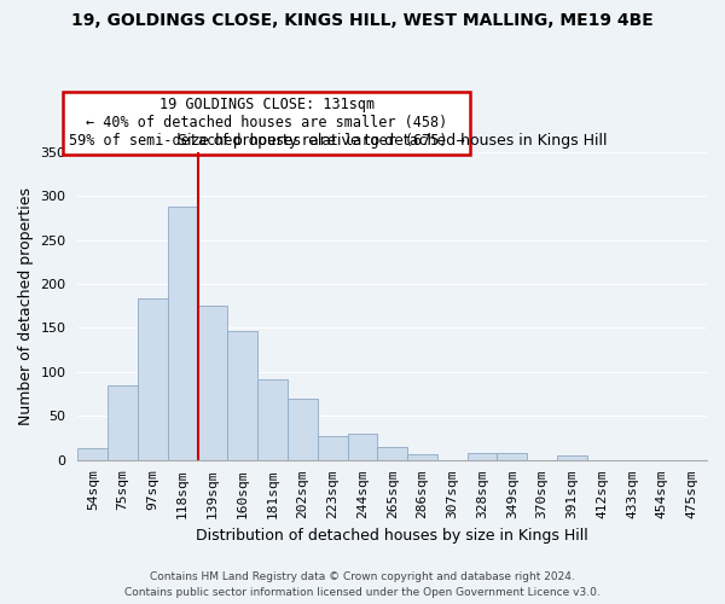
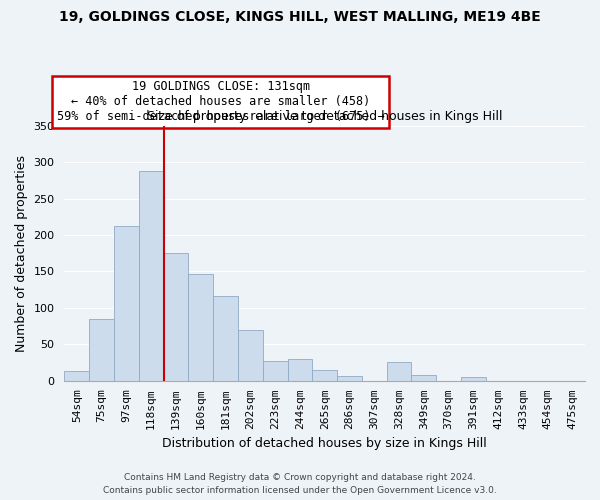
97sqm: 184 -> 212
181sqm: 91 -> 116
328sqm: 7 -> 26
